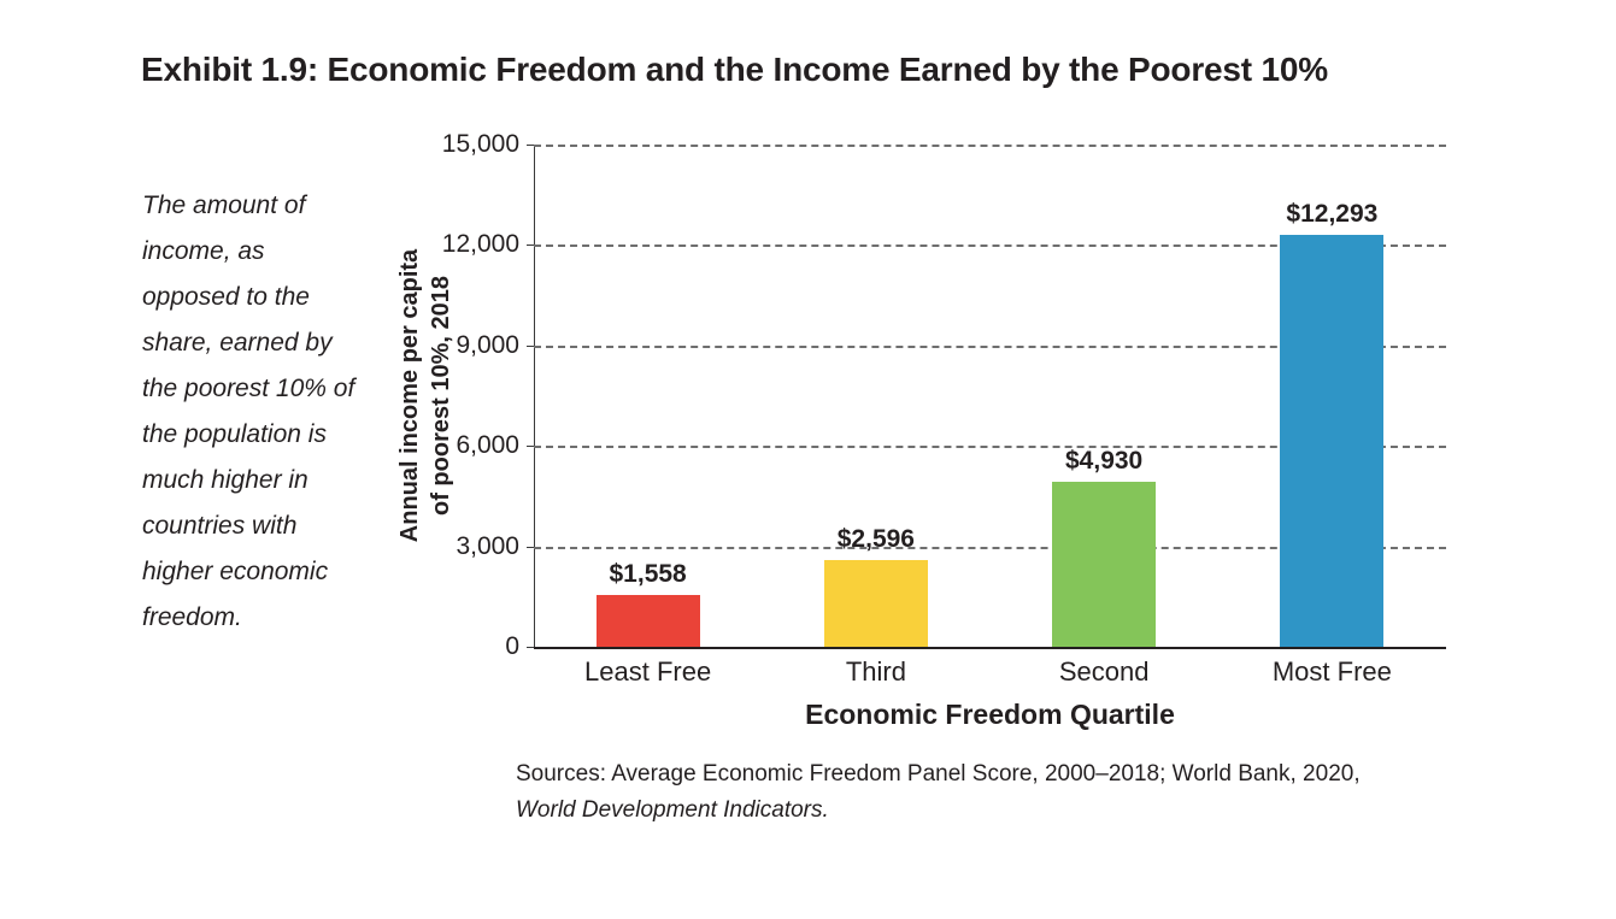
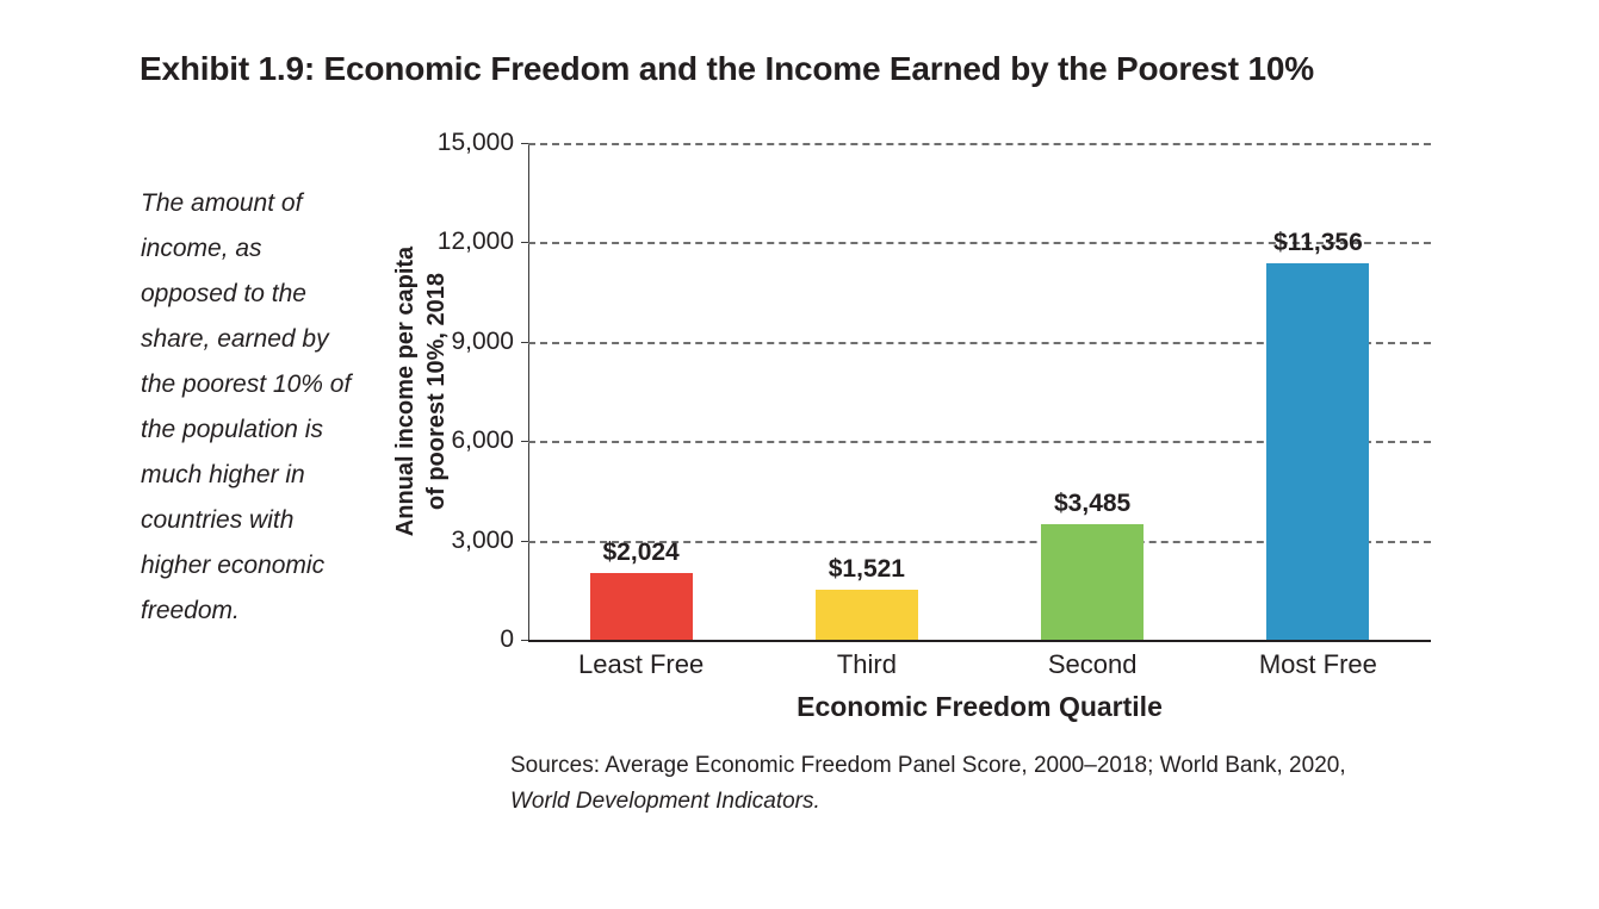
Least Free: $1,558 -> $2,024
Third: $2,596 -> $1,521
Second: $4,930 -> $3,485
Most Free: $12,293 -> $11,356
